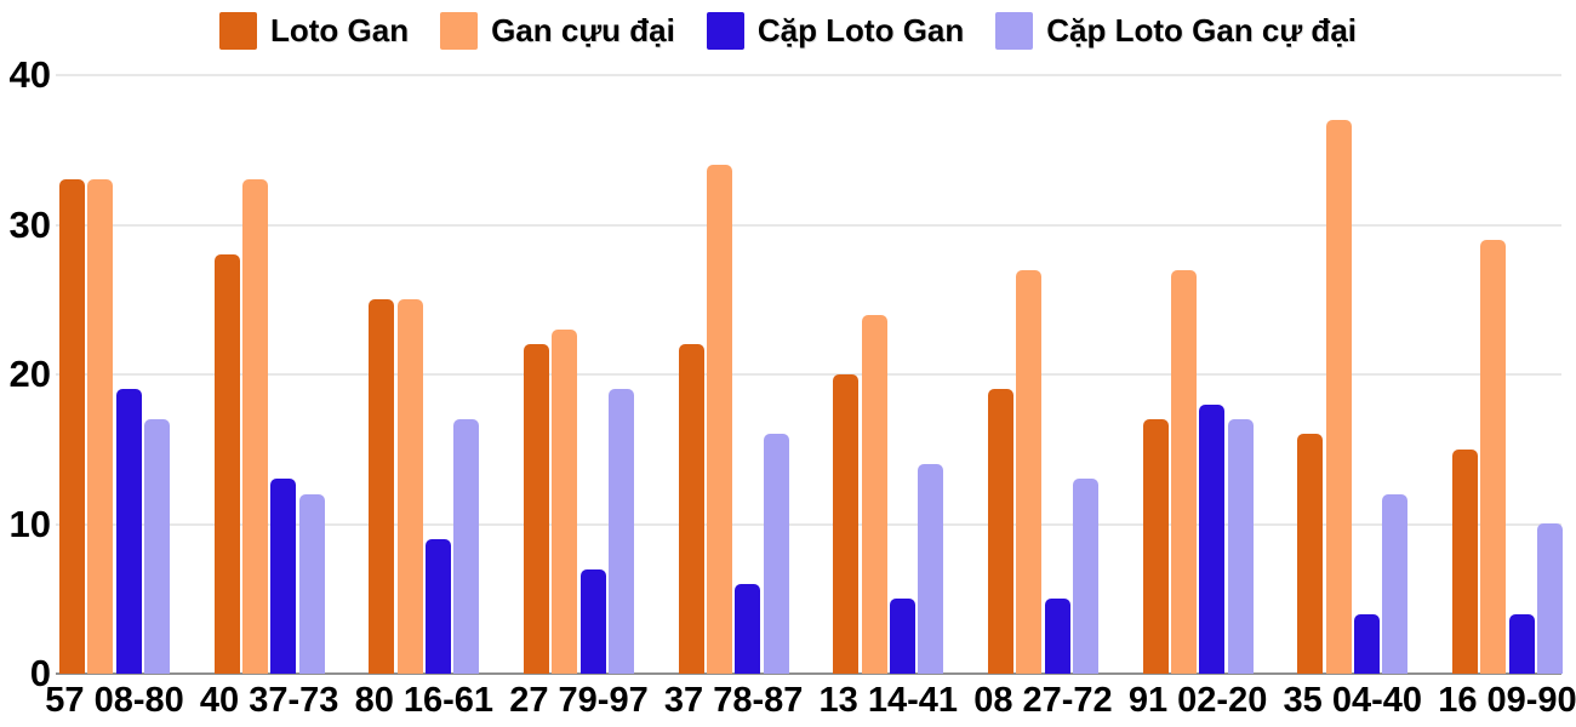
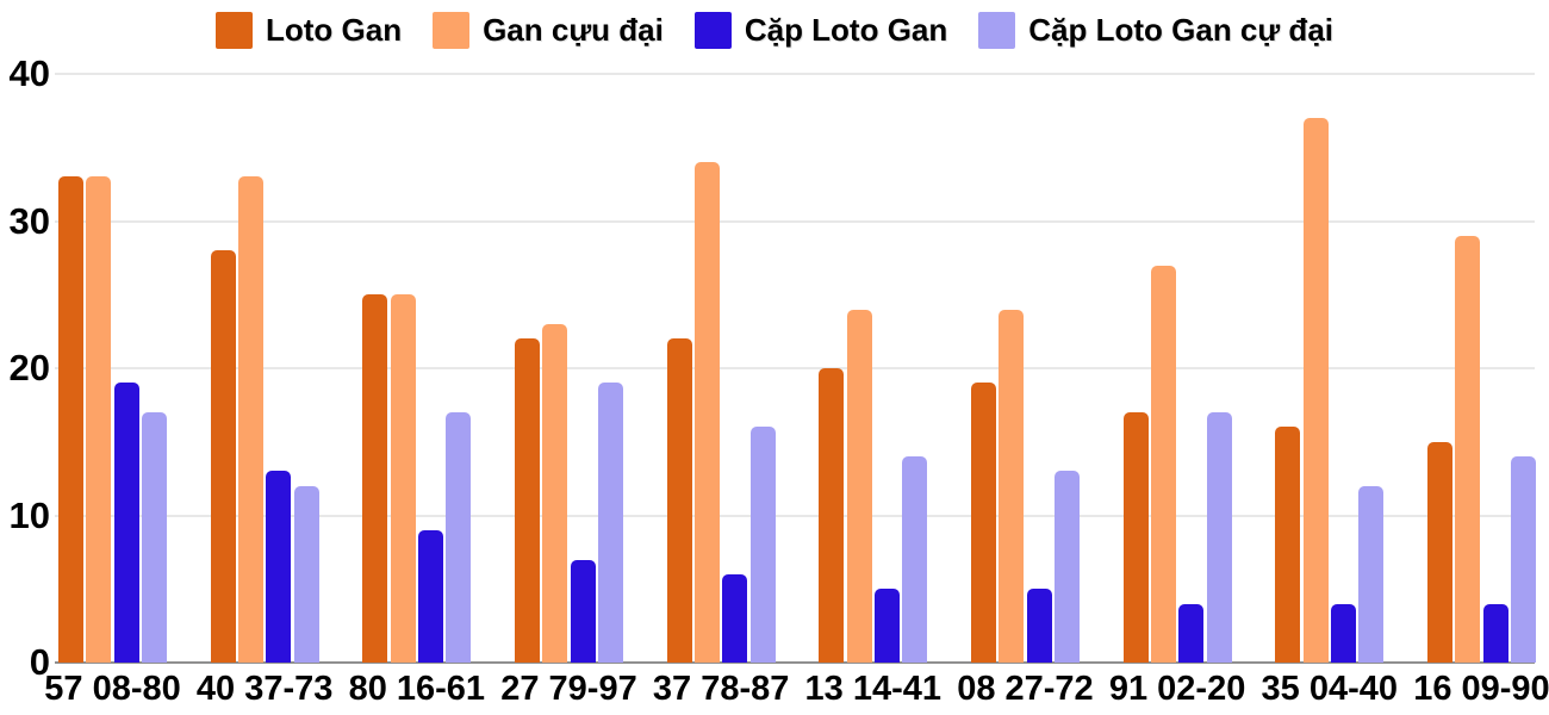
Gan cựu đại/08 27-72: 27 -> 24
Cặp Loto Gan/91 02-20: 18 -> 4
Cặp Loto Gan cự đại/16 09-90: 10 -> 14
